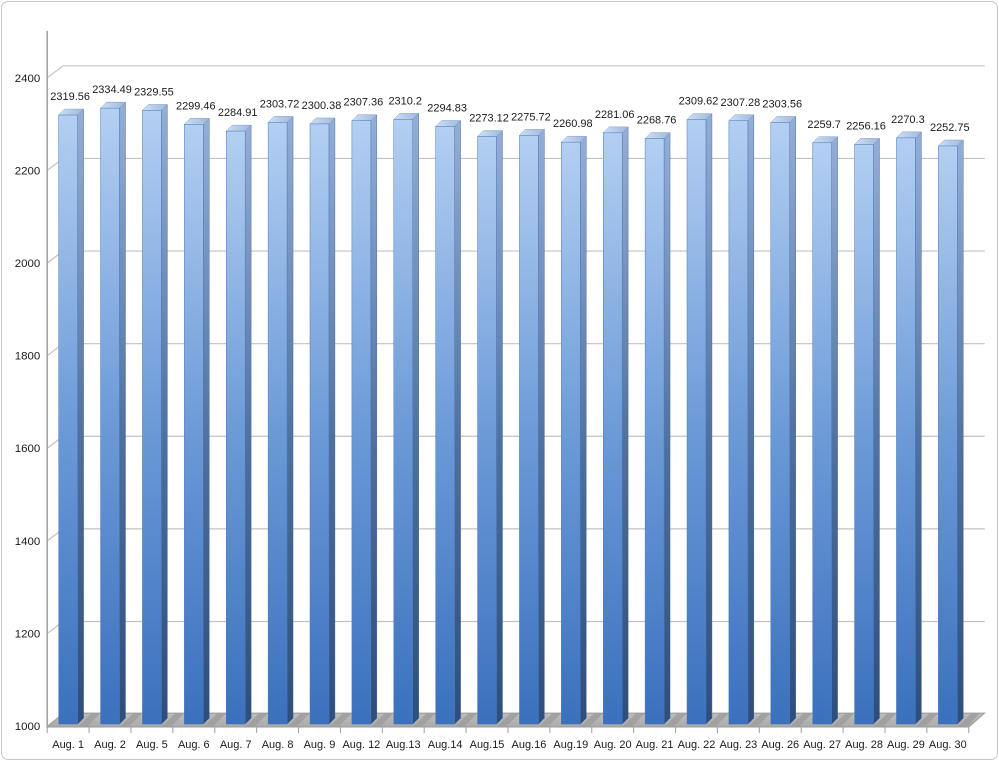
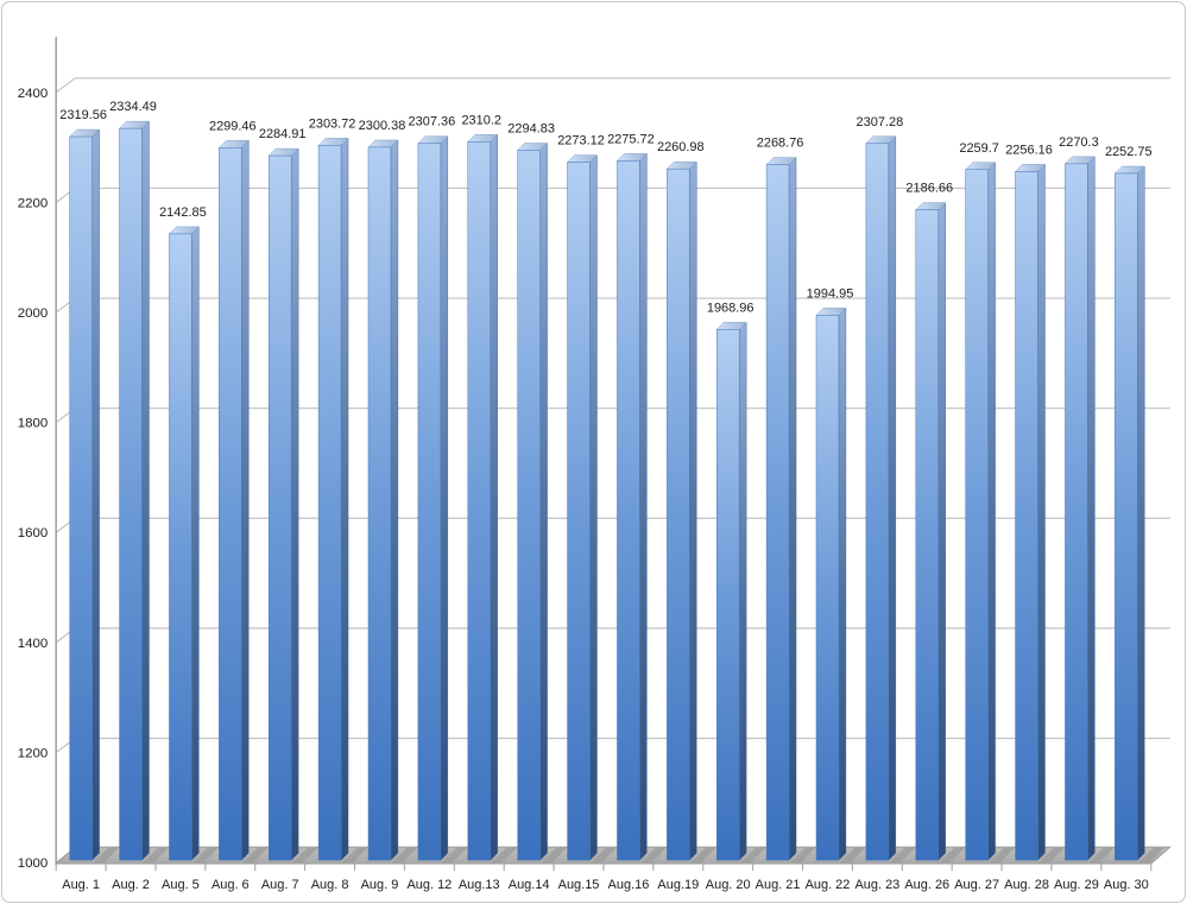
Aug. 5: 2329.55 -> 2142.85
Aug. 20: 2281.06 -> 1968.96
Aug. 22: 2309.62 -> 1994.95
Aug. 26: 2303.56 -> 2186.66
